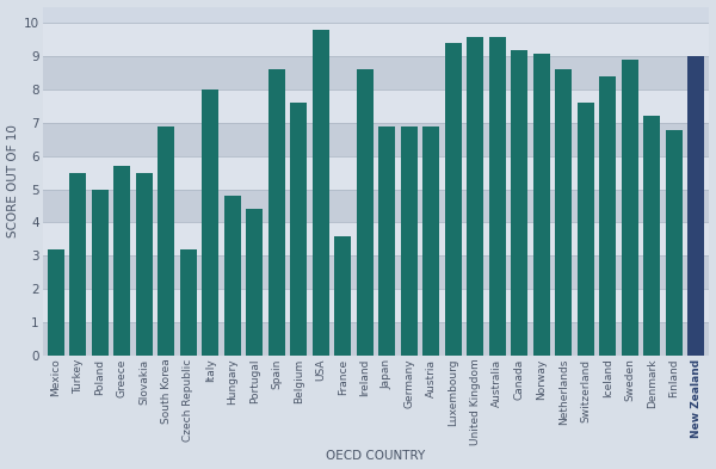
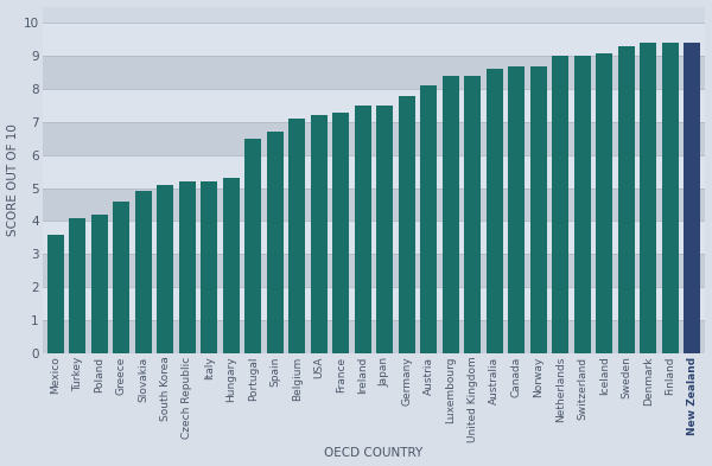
Mexico: 3.2 -> 3.6
Turkey: 5.5 -> 4.1
Poland: 5.0 -> 4.2
Greece: 5.7 -> 4.6
Slovakia: 5.5 -> 4.9
South Korea: 6.9 -> 5.1
Czech Republic: 3.2 -> 5.2
Italy: 8.0 -> 5.2
Hungary: 4.8 -> 5.3
Portugal: 4.4 -> 6.5
Spain: 8.6 -> 6.7
Belgium: 7.6 -> 7.1
USA: 9.8 -> 7.2
France: 3.6 -> 7.3
Ireland: 8.6 -> 7.5
Japan: 6.9 -> 7.5
Germany: 6.9 -> 7.8
Austria: 6.9 -> 8.1
Luxembourg: 9.4 -> 8.4
United Kingdom: 9.6 -> 8.4
Australia: 9.6 -> 8.6
Canada: 9.2 -> 8.7
Norway: 9.1 -> 8.7
Netherlands: 8.6 -> 9.0
Switzerland: 7.6 -> 9.0
Iceland: 8.4 -> 9.1
Sweden: 8.9 -> 9.3
Denmark: 7.2 -> 9.4
Finland: 6.8 -> 9.4
New Zealand: 9.0 -> 9.4
